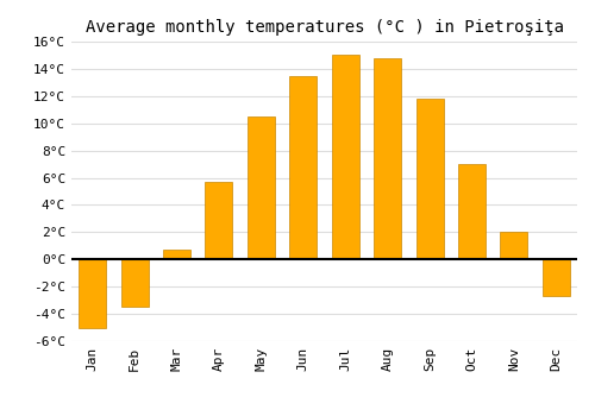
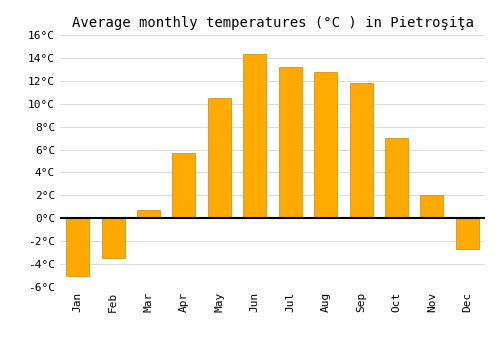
Jun: 13.5°C -> 14.3°C
Jul: 15.0°C -> 13.2°C
Aug: 14.8°C -> 12.8°C
